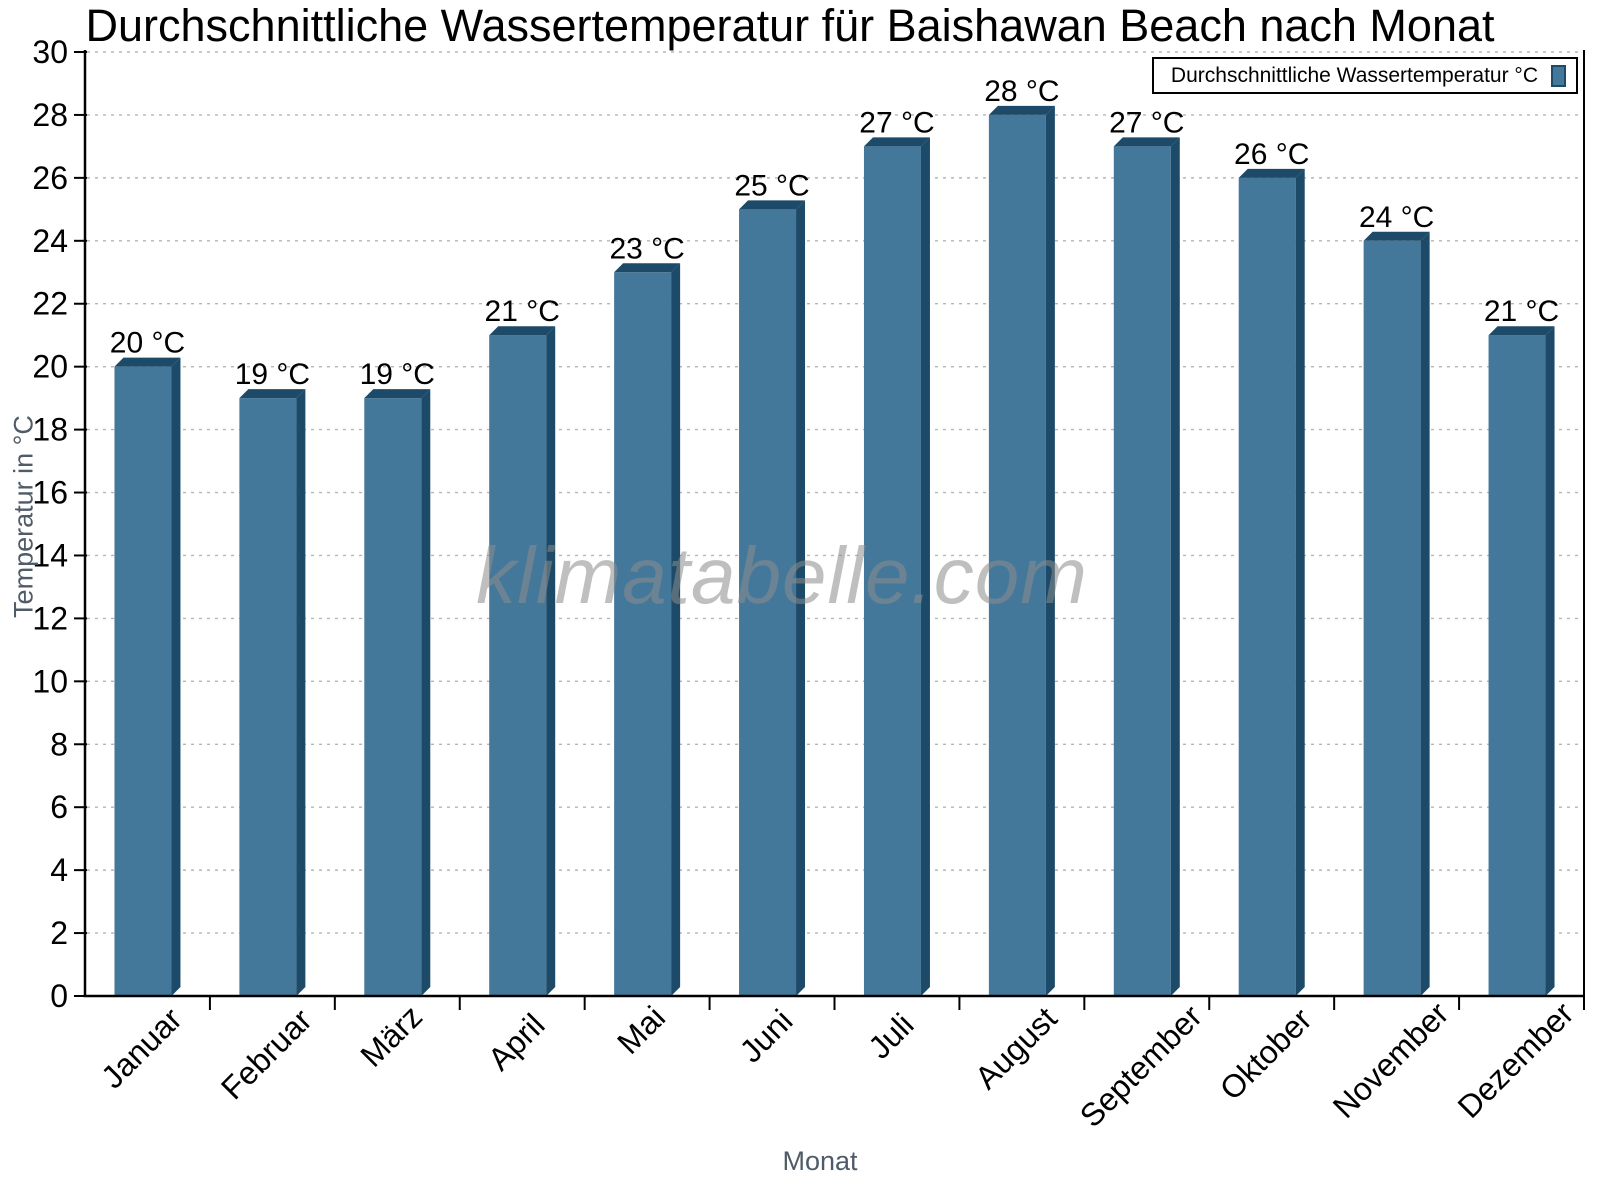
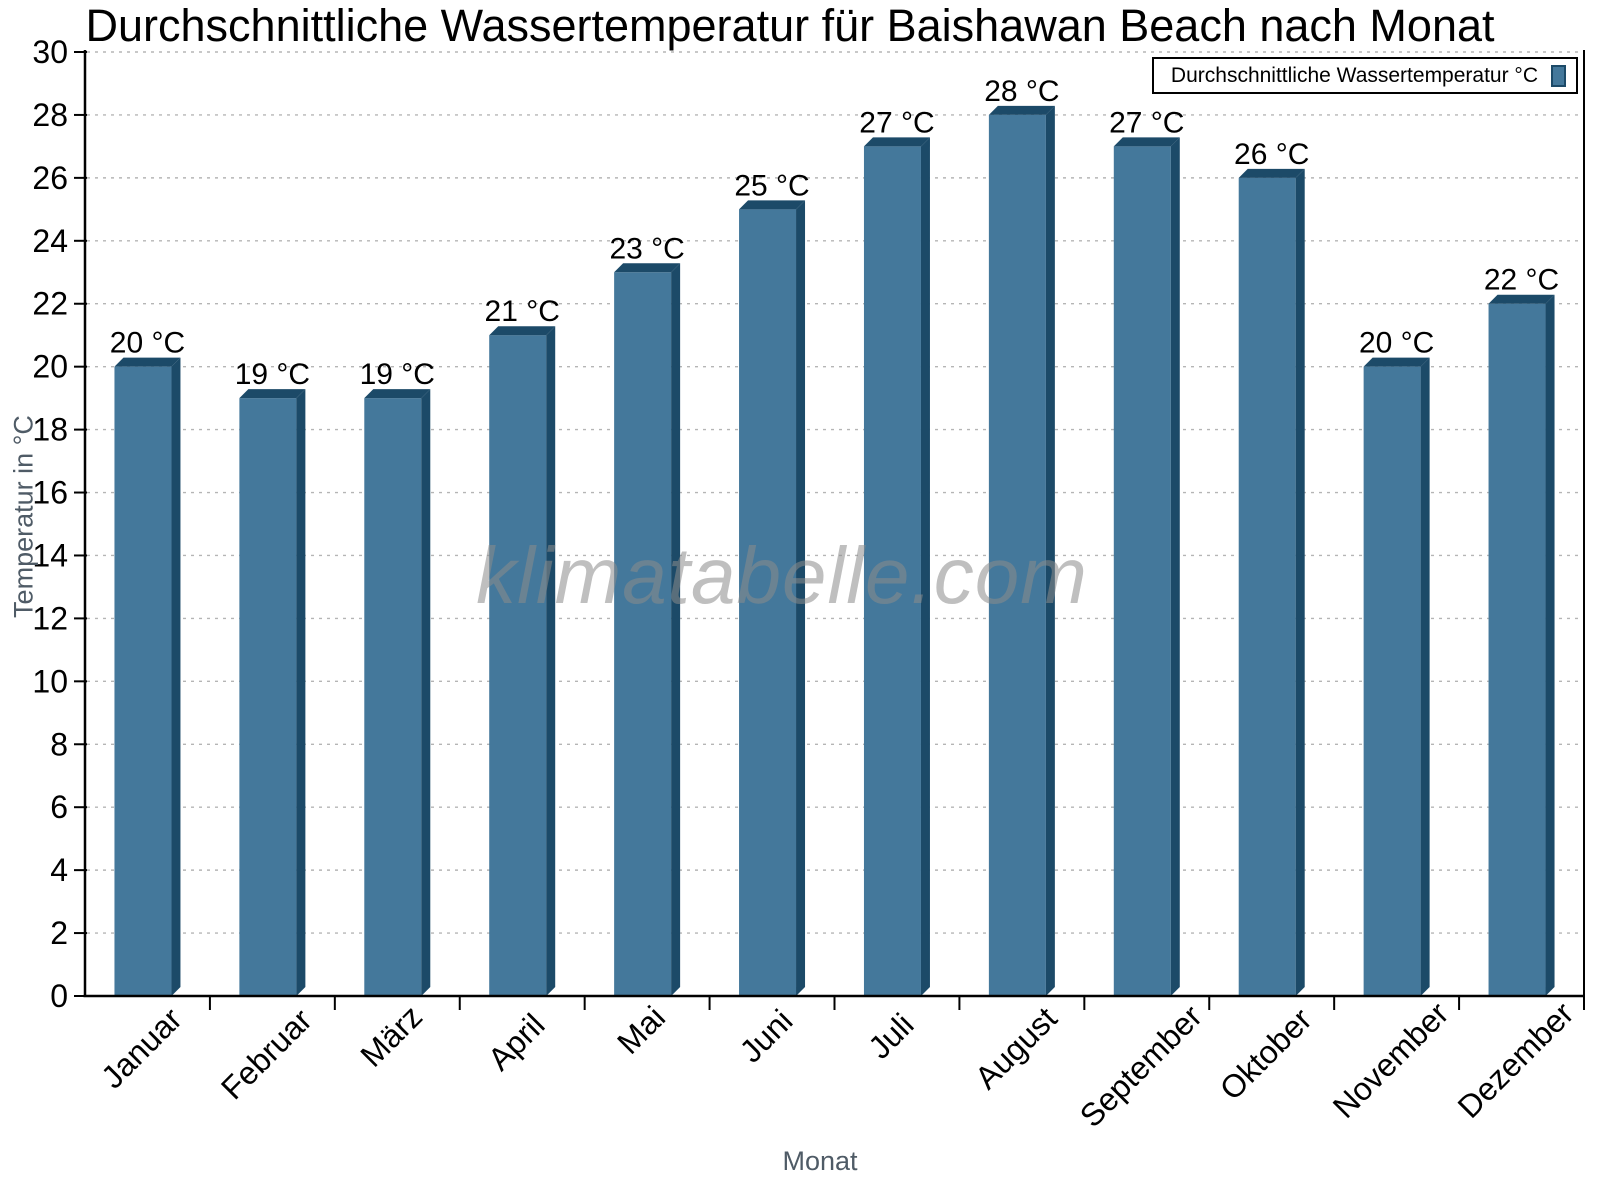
November: 24 -> 20
Dezember: 21 -> 22
